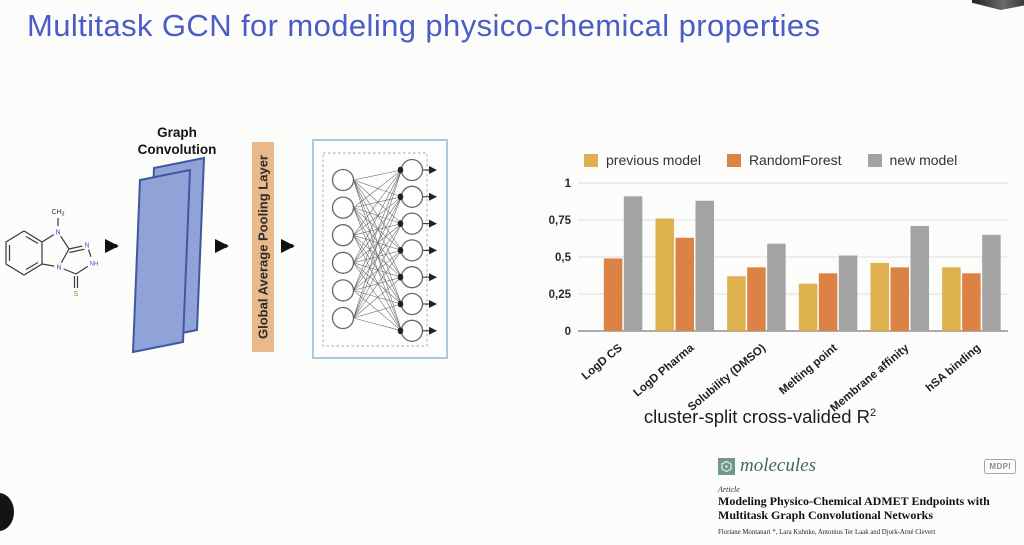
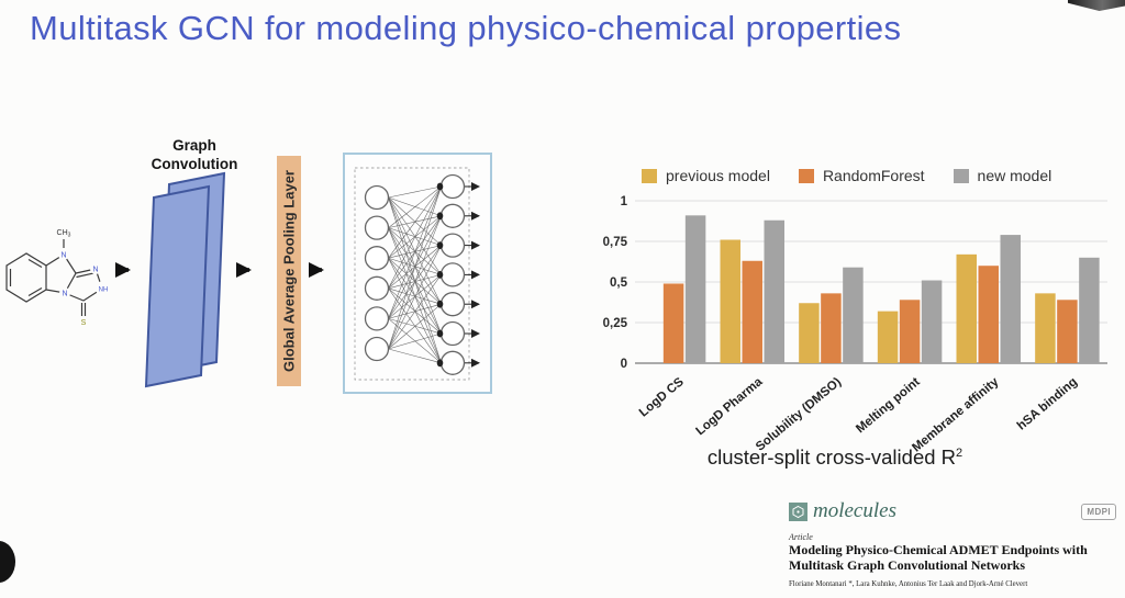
previous model/Membrane affinity: 0,46 -> 0,67
RandomForest/Membrane affinity: 0,43 -> 0,60
new model/Membrane affinity: 0,71 -> 0,79
